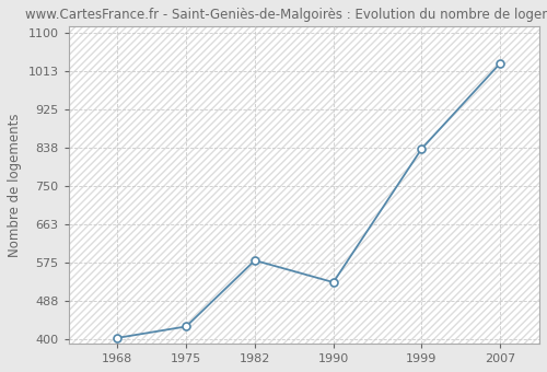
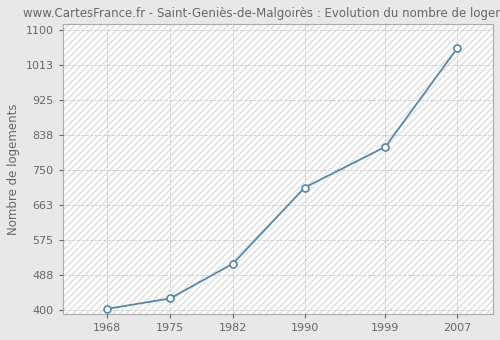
1982: 580 -> 516
1990: 530 -> 706
1999: 835 -> 808
2007: 1030 -> 1054
